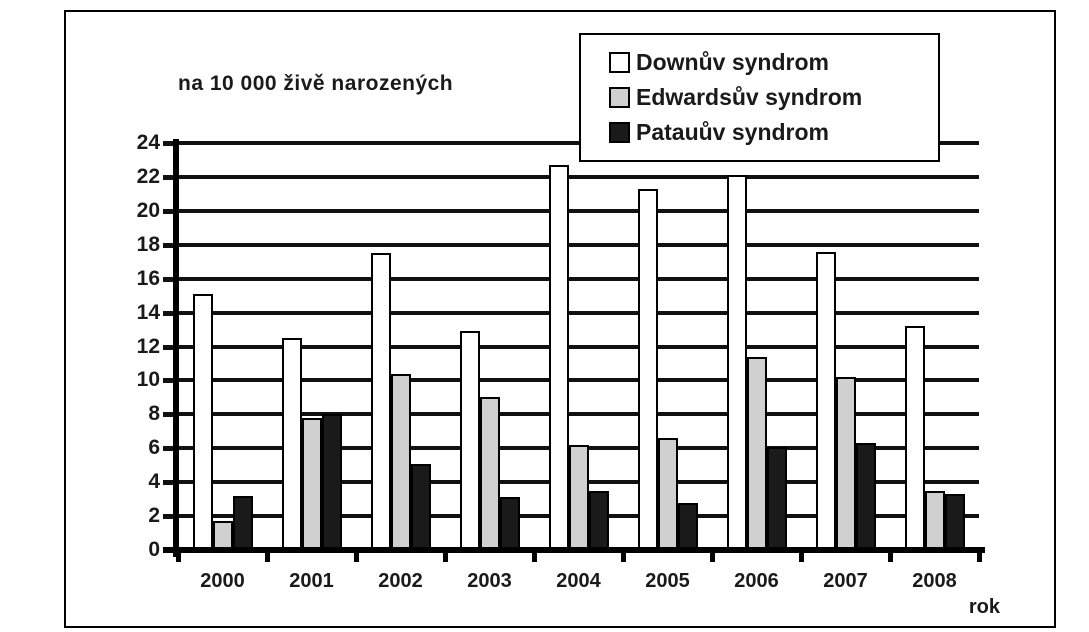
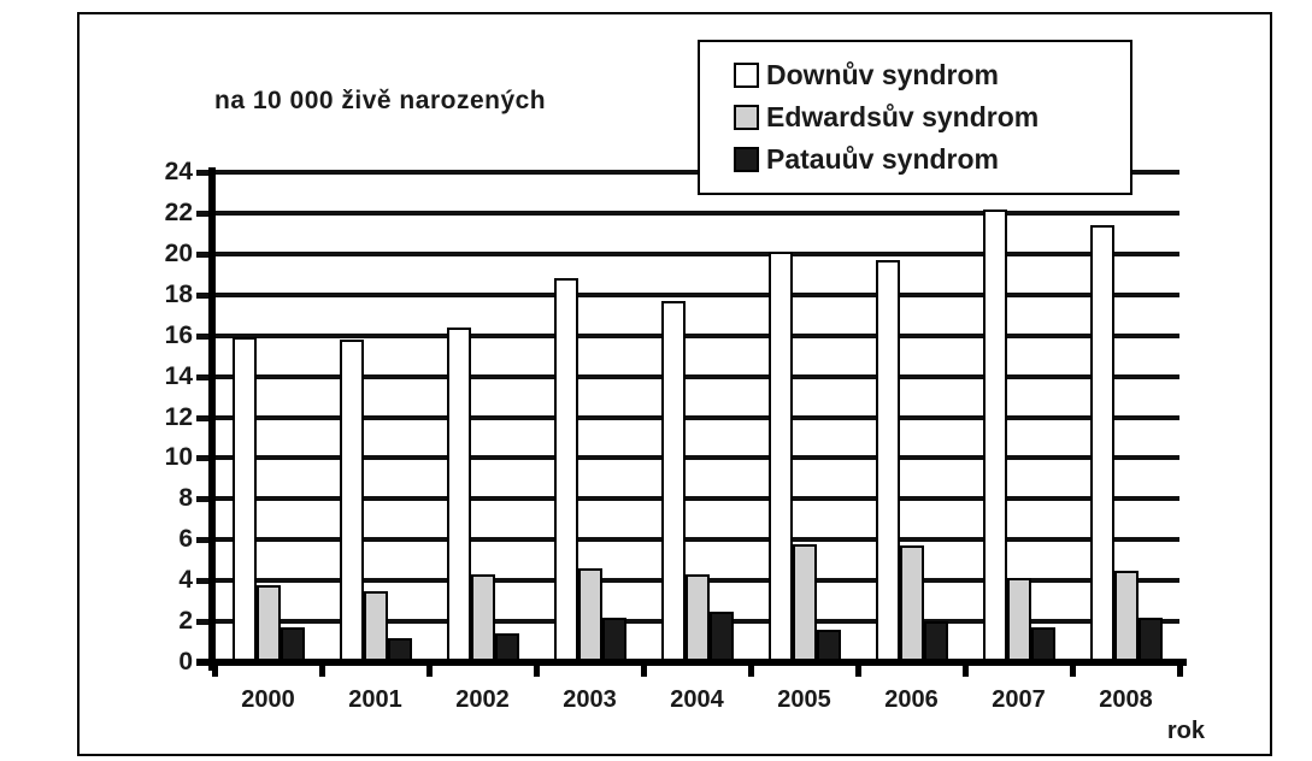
Downův syndrom/2000: 15.1 -> 15.9
Edwardsův syndrom/2000: 1.7 -> 3.8
Patauův syndrom/2000: 3.2 -> 1.7
Downův syndrom/2001: 12.5 -> 15.8
Edwardsův syndrom/2001: 7.8 -> 3.5
Patauův syndrom/2001: 8.0 -> 1.2
Downův syndrom/2002: 17.5 -> 16.4
Edwardsův syndrom/2002: 10.4 -> 4.3
Patauův syndrom/2002: 5.1 -> 1.4
Downův syndrom/2003: 12.9 -> 18.8
Edwardsův syndrom/2003: 9.0 -> 4.6
Patauův syndrom/2003: 3.1 -> 2.2
Downův syndrom/2004: 22.7 -> 17.7
Edwardsův syndrom/2004: 6.2 -> 4.3
Patauův syndrom/2004: 3.5 -> 2.5
Downův syndrom/2005: 21.3 -> 20.1
Edwardsův syndrom/2005: 6.6 -> 5.8
Patauův syndrom/2005: 2.8 -> 1.6
Downův syndrom/2006: 22.1 -> 19.7
Edwardsův syndrom/2006: 11.4 -> 5.7
Patauův syndrom/2006: 6.1 -> 2.0
Downův syndrom/2007: 17.6 -> 22.2
Edwardsův syndrom/2007: 10.2 -> 4.1
Patauův syndrom/2007: 6.3 -> 1.7
Downův syndrom/2008: 13.2 -> 21.4
Edwardsův syndrom/2008: 3.5 -> 4.5
Patauův syndrom/2008: 3.3 -> 2.2
